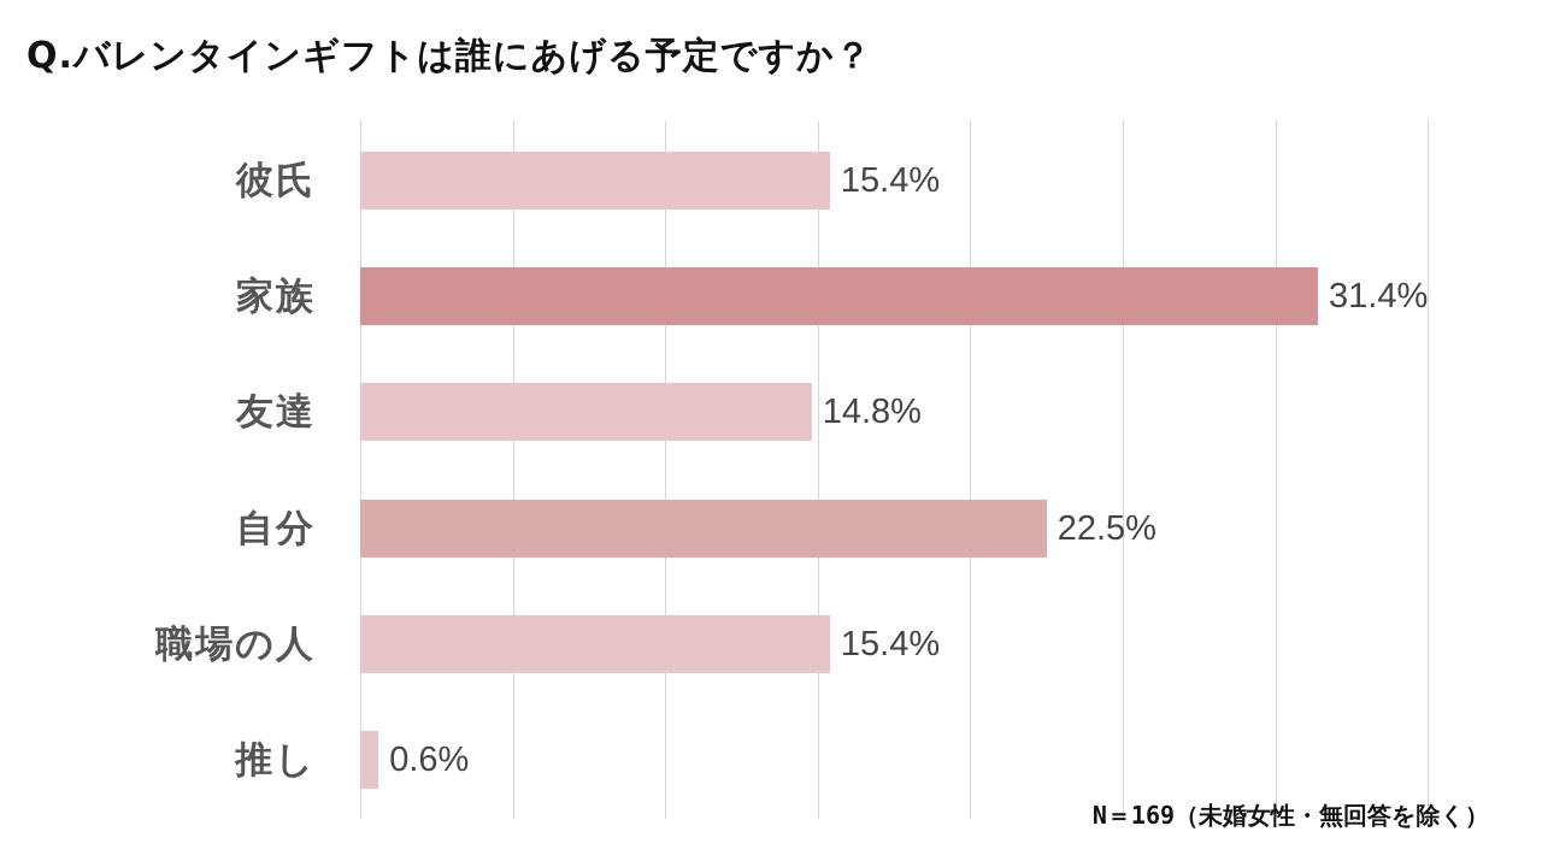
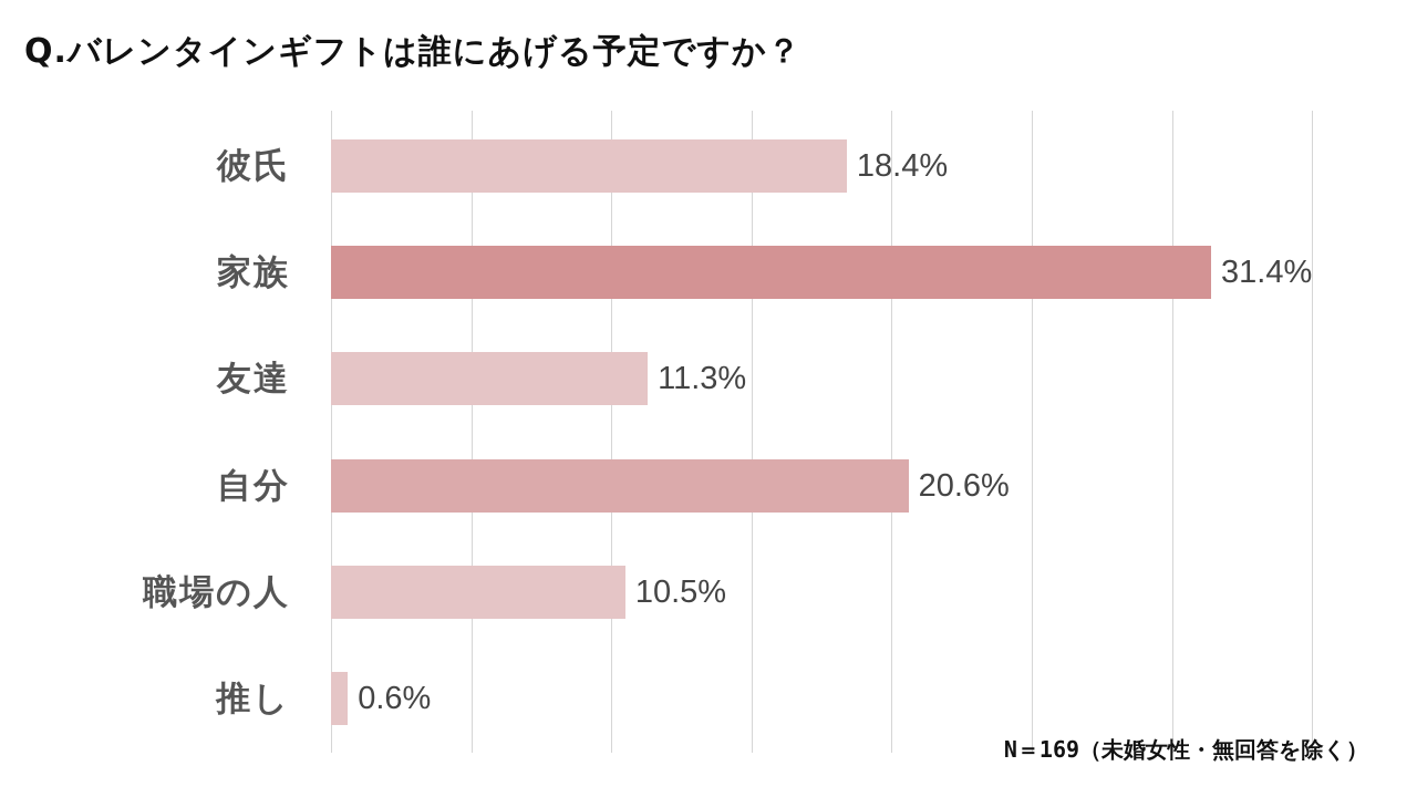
彼氏: 15.4% -> 18.4%
友達: 14.8% -> 11.3%
自分: 22.5% -> 20.6%
職場の人: 15.4% -> 10.5%
